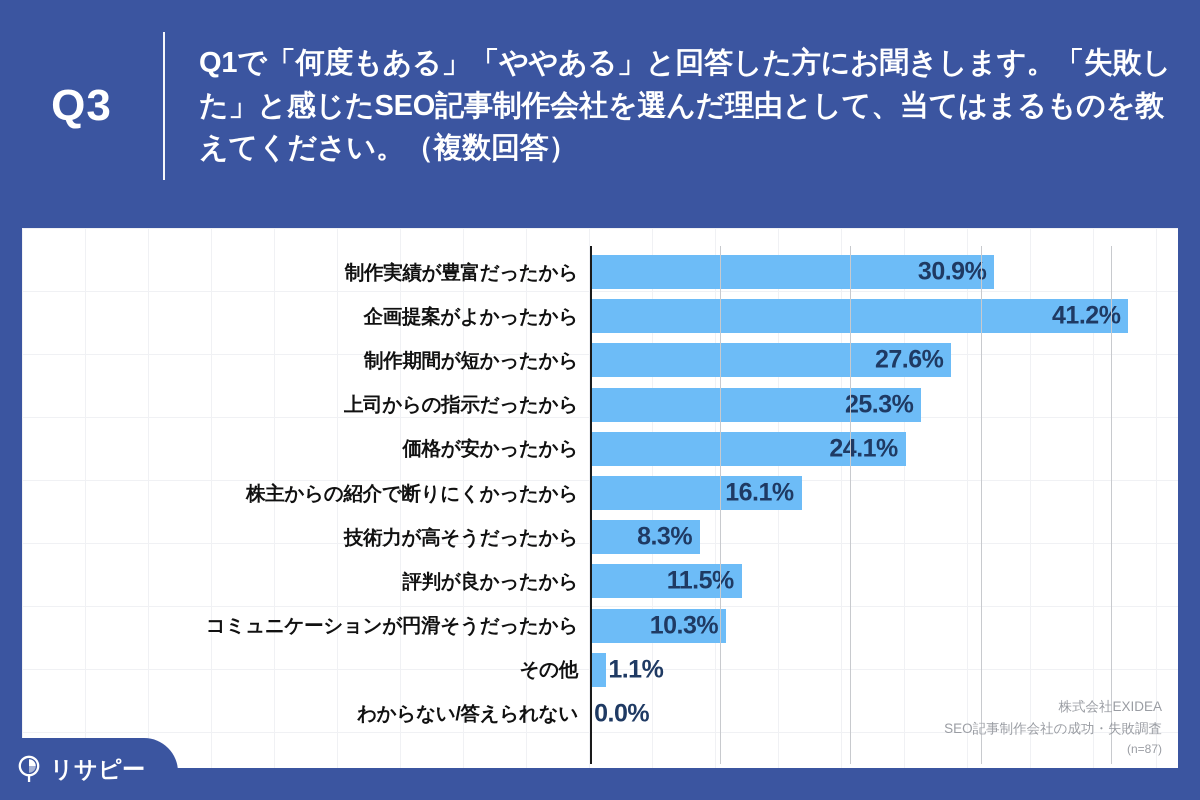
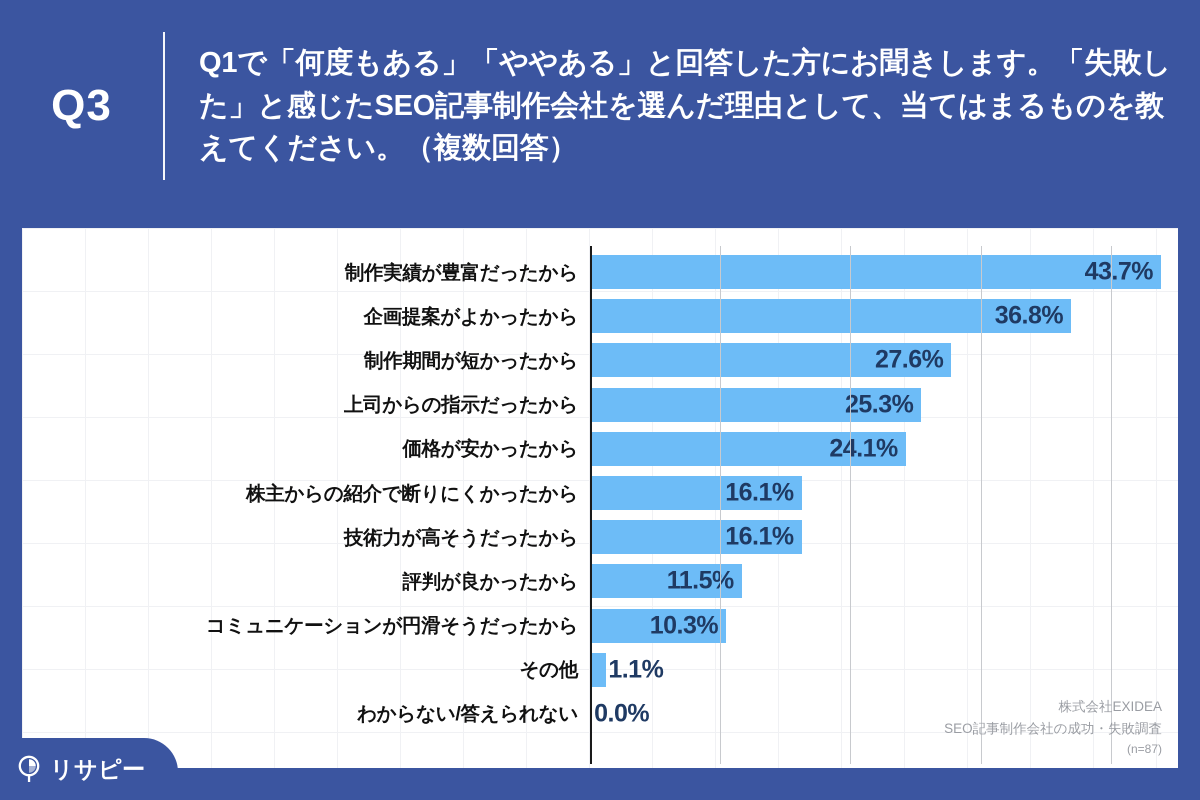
制作実績が豊富だったから: 30.9% -> 43.7%
企画提案がよかったから: 41.2% -> 36.8%
技術力が高そうだったから: 8.3% -> 16.1%
